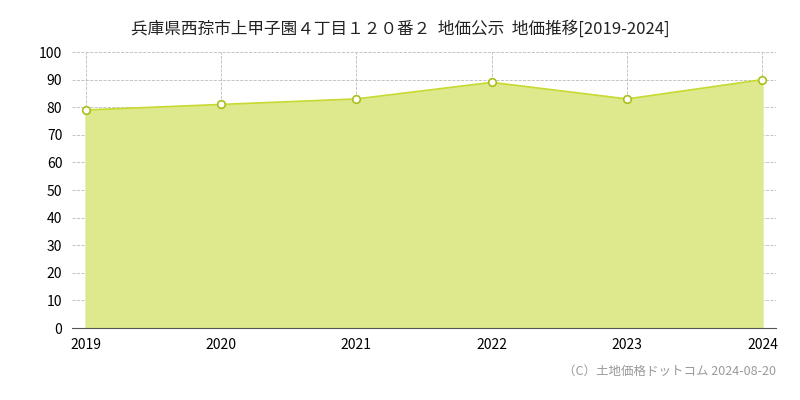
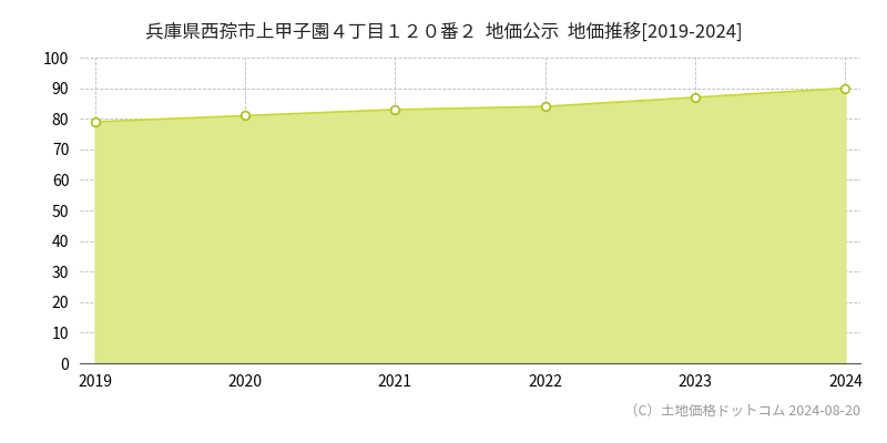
2022: 89 -> 84
2023: 83 -> 87
